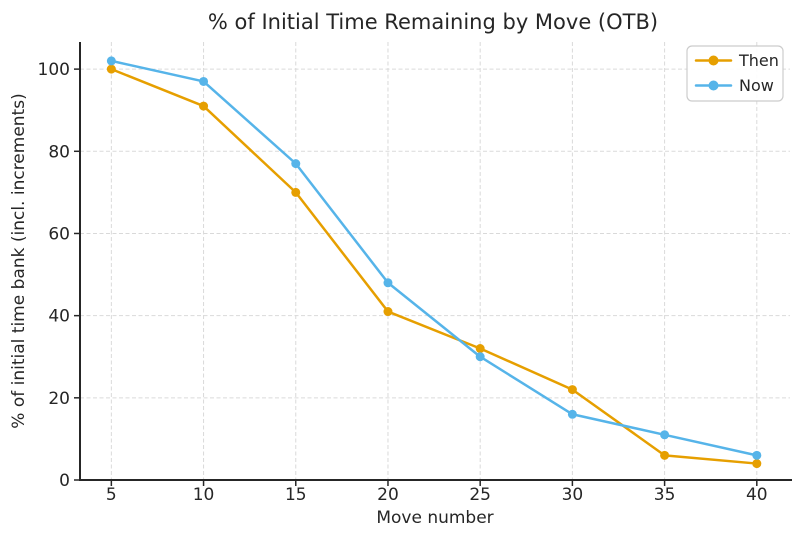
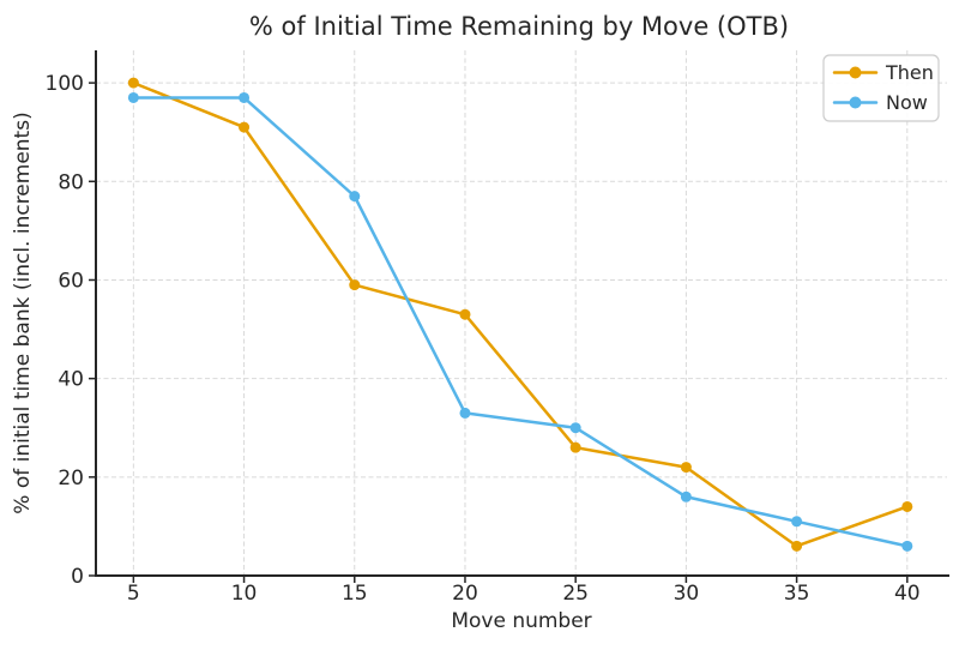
Now/5: 102 -> 97
Then/15: 70 -> 59
Then/20: 41 -> 53
Now/20: 48 -> 33
Then/25: 32 -> 26
Then/40: 4 -> 14
